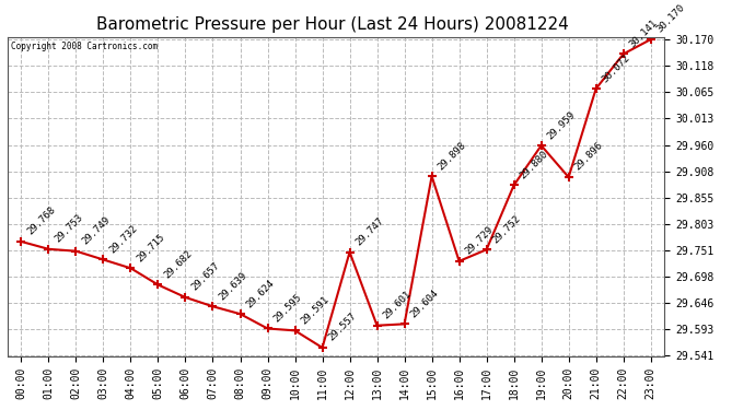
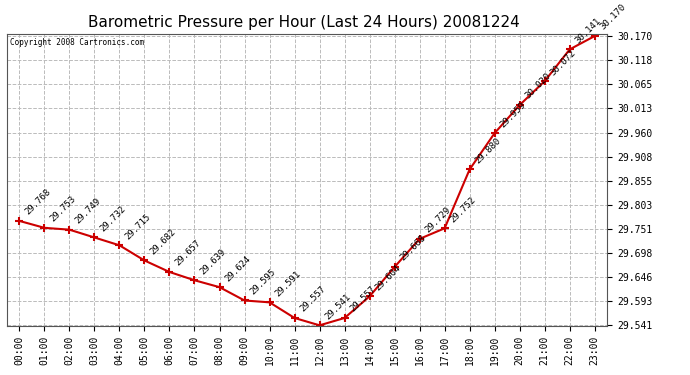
12:00: 29.747 -> 29.541
13:00: 29.601 -> 29.557
15:00: 29.898 -> 29.668
20:00: 29.896 -> 30.020
